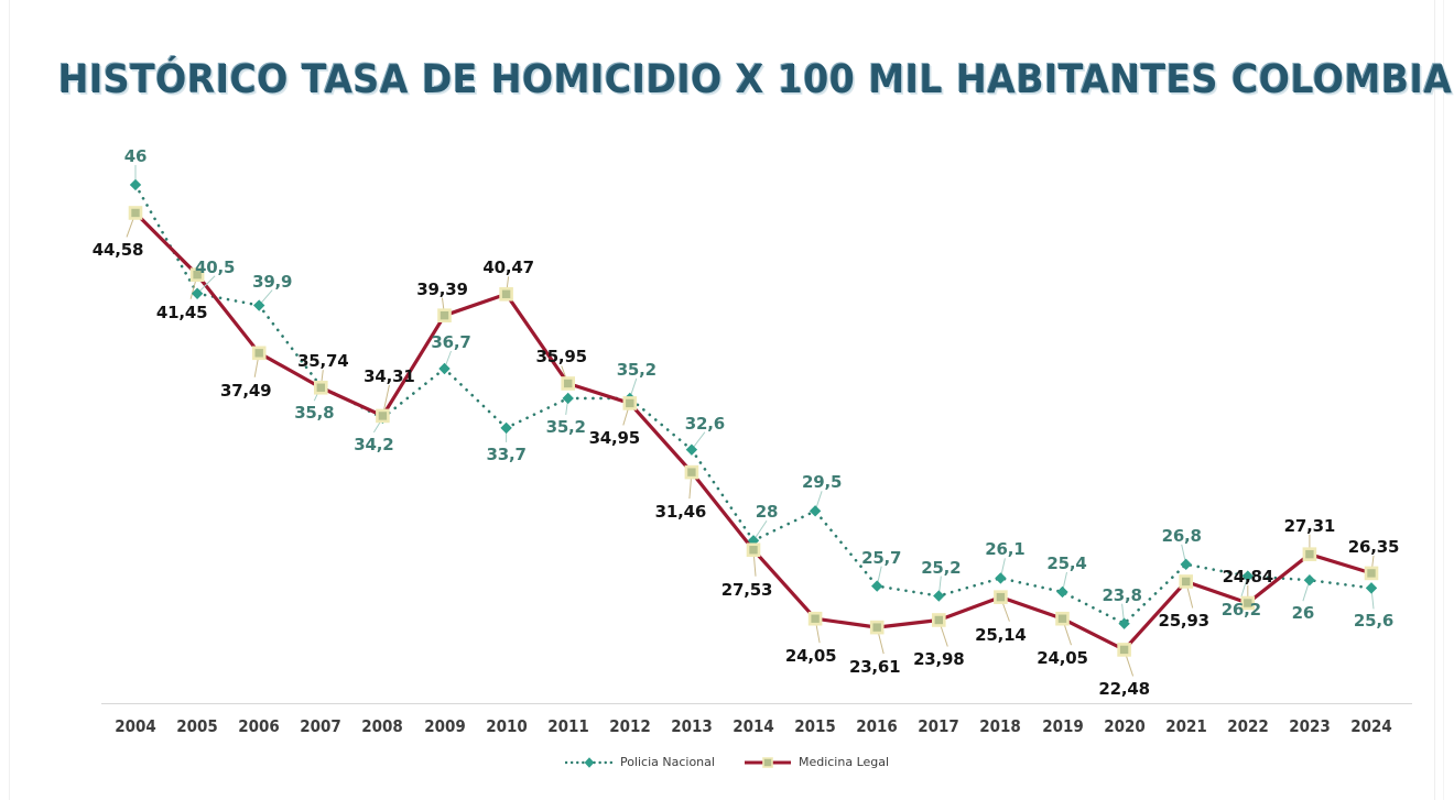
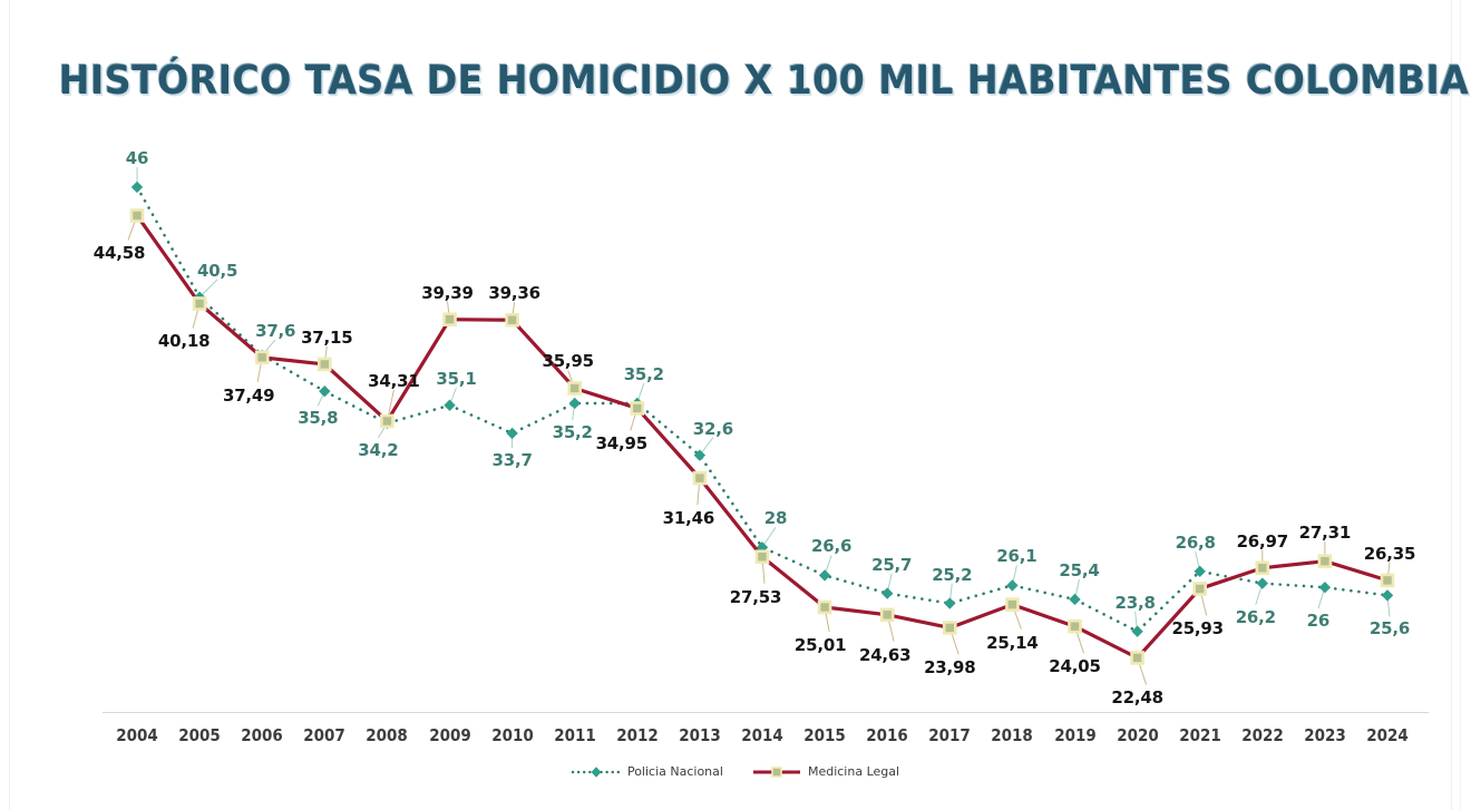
Medicina Legal/2005: 41,45 -> 40,18
Policia Nacional/2006: 39,9 -> 37,6
Medicina Legal/2007: 35,74 -> 37,15
Policia Nacional/2009: 36,7 -> 35,1
Medicina Legal/2010: 40,47 -> 39,36
Policia Nacional/2015: 29,5 -> 26,6
Medicina Legal/2015: 24,05 -> 25,01
Medicina Legal/2016: 23,61 -> 24,63
Medicina Legal/2022: 24,84 -> 26,97
